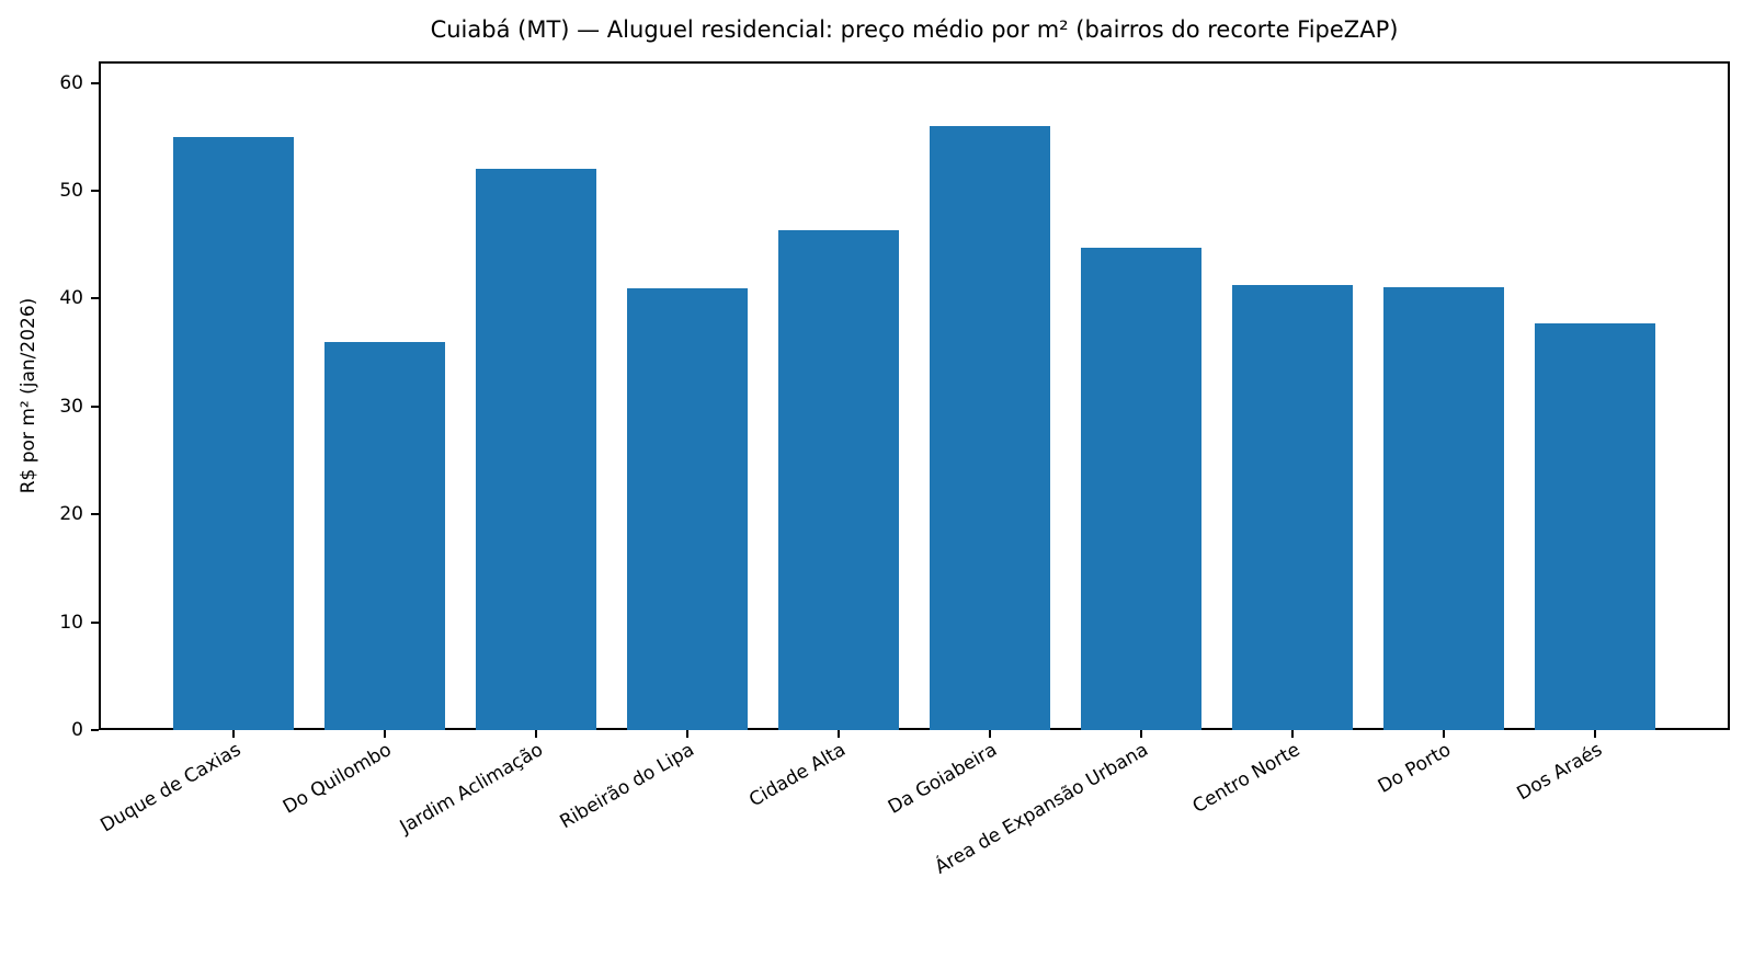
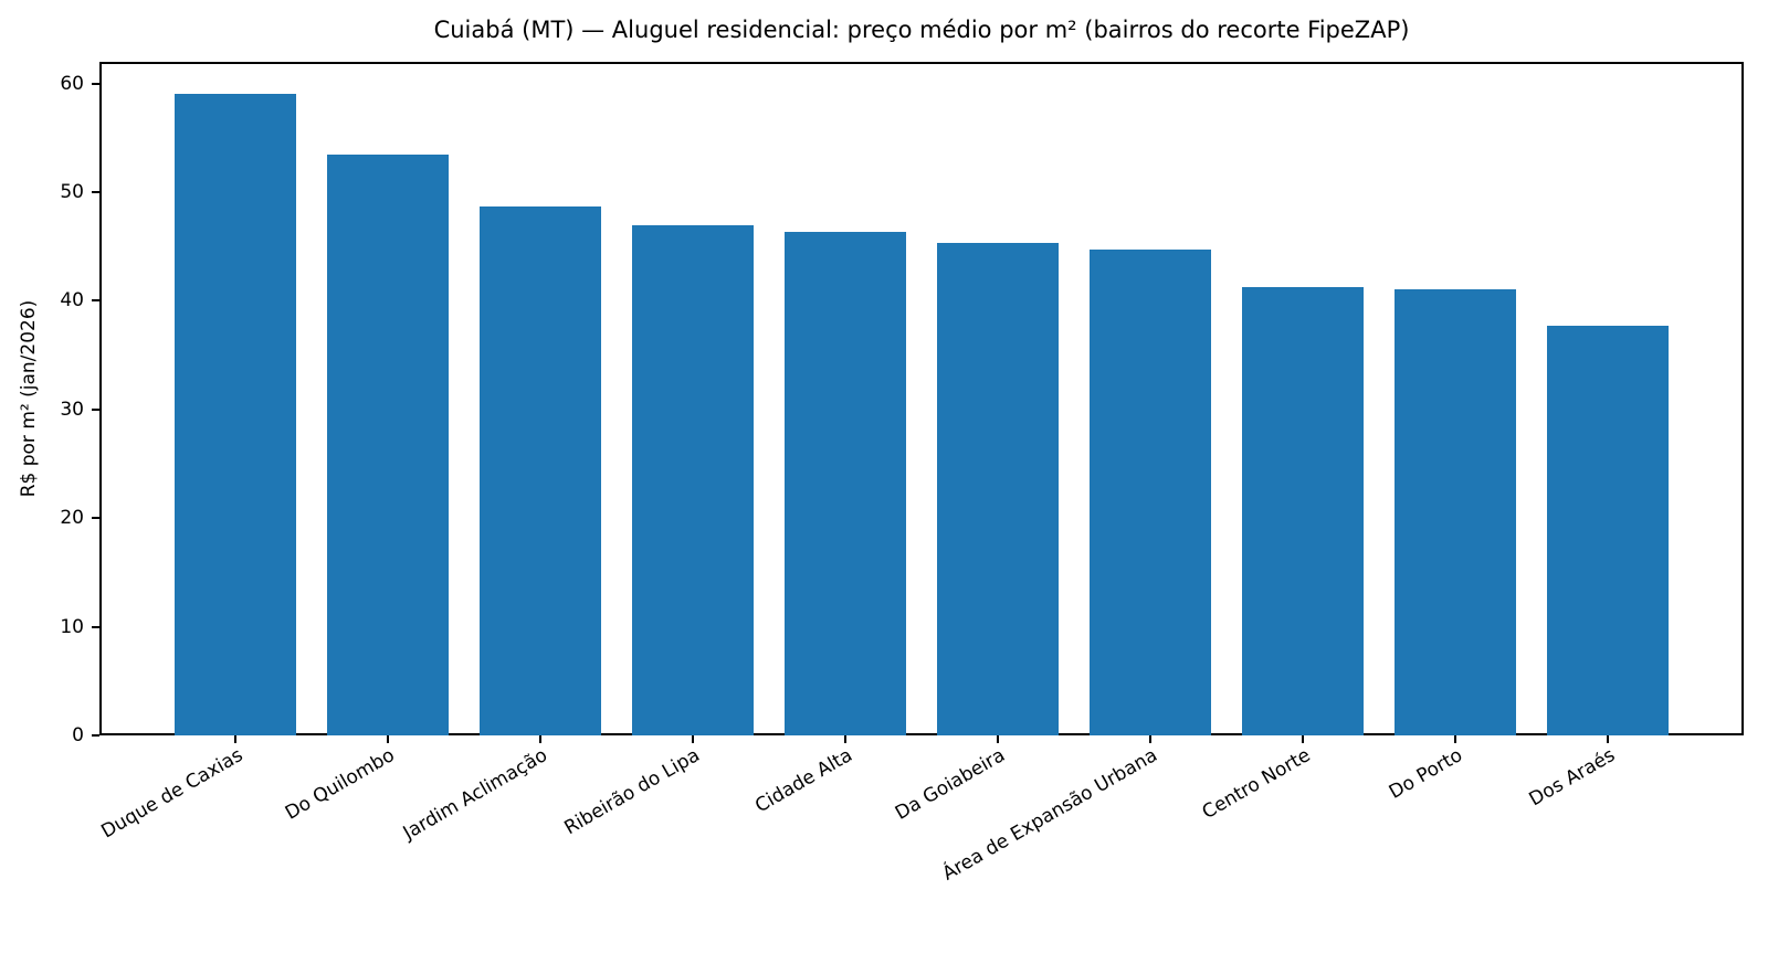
Duque de Caxias: 55 -> 59
Do Quilombo: 36 -> 54
Jardim Aclimação: 52 -> 49
Ribeirão do Lipa: 41 -> 47
Da Goiabeira: 56 -> 45
